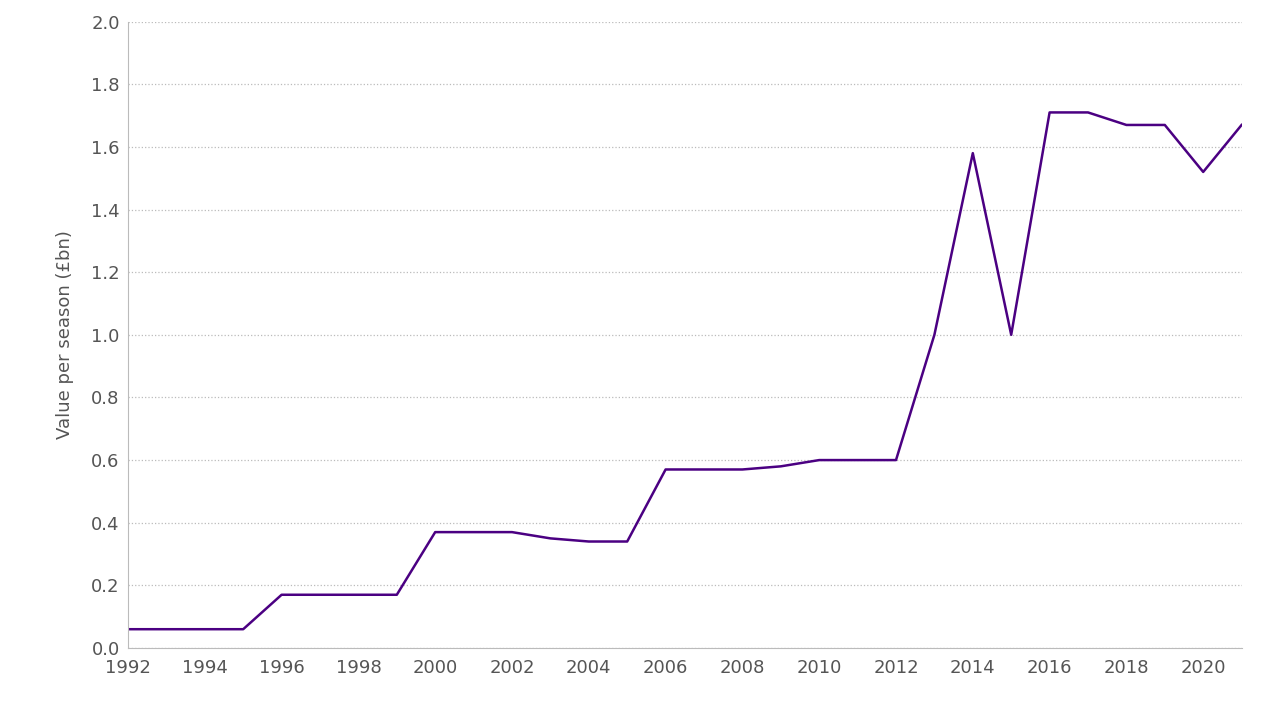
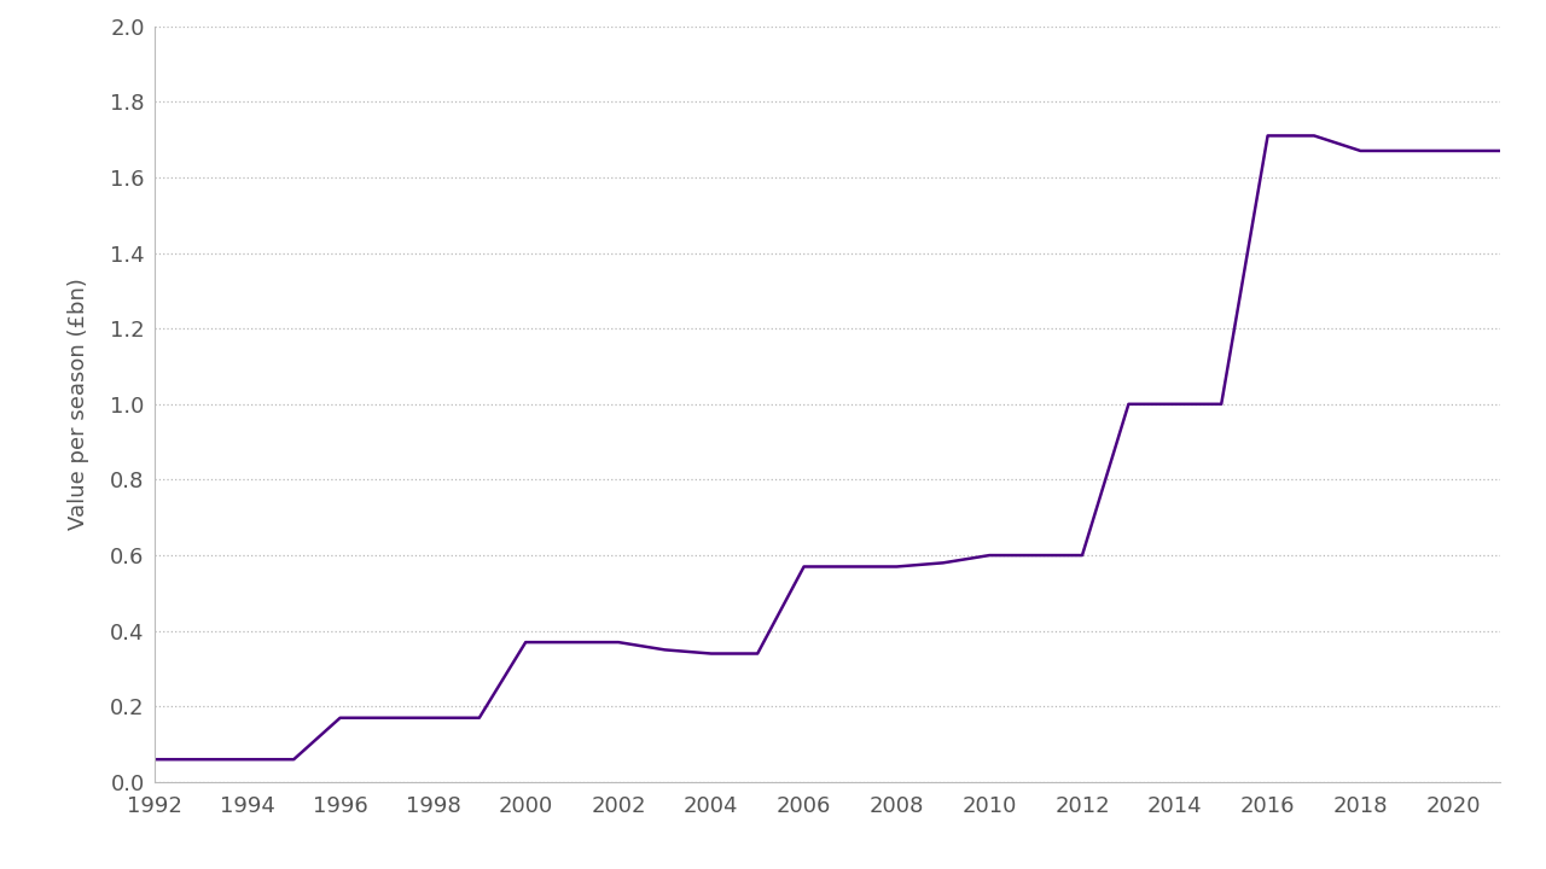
2014: 1.58 -> 1.00
2020: 1.52 -> 1.67
